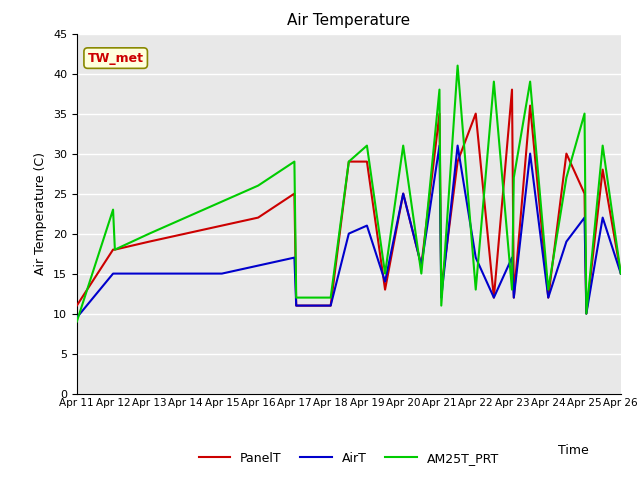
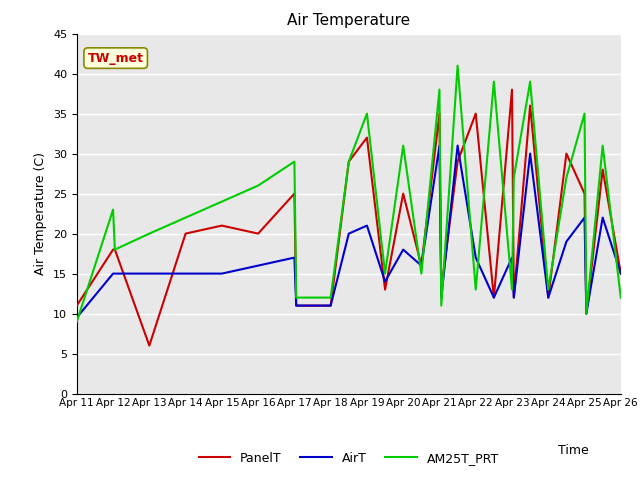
PanelT/Apr 13: 19 -> 6
PanelT/Apr 16: 22 -> 20
PanelT/Apr 19: 29 -> 32
AM25T_PRT/Apr 19: 31 -> 35
AirT/Apr 20: 25.0 -> 18.0
AM25T_PRT/Apr 26: 15 -> 12
